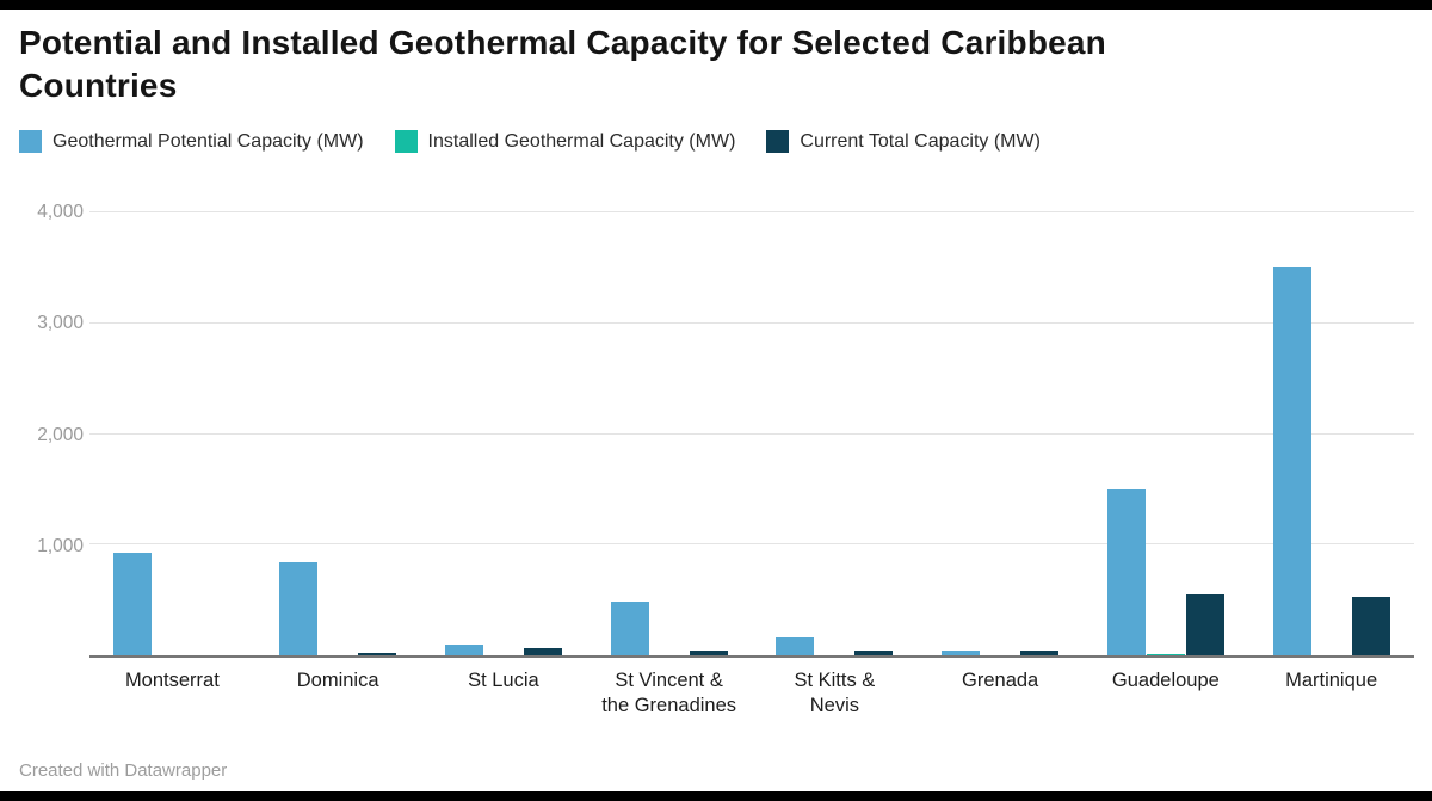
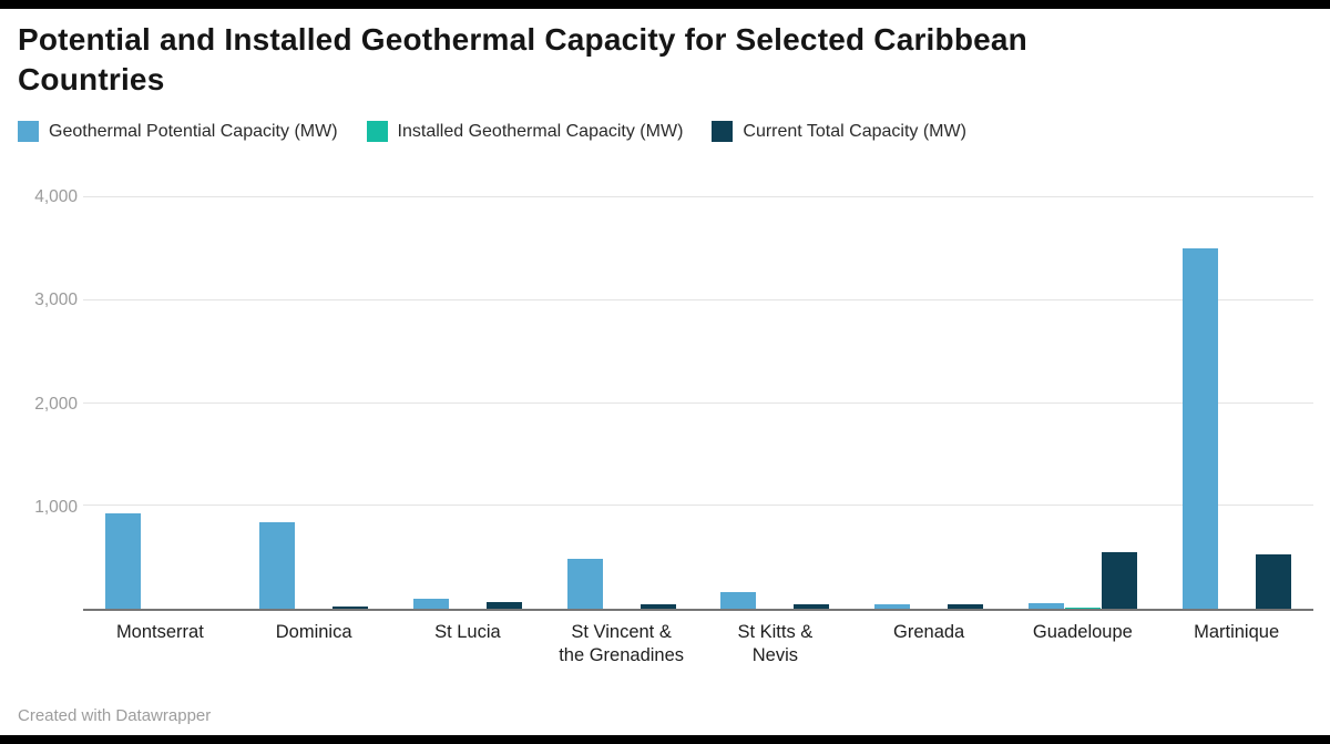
Geothermal Potential Capacity (MW)/Guadeloupe: 1500 -> 100
